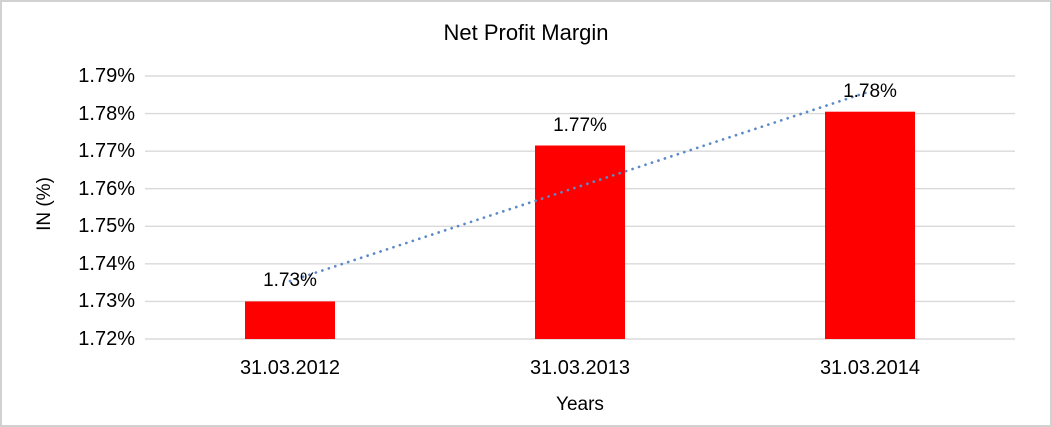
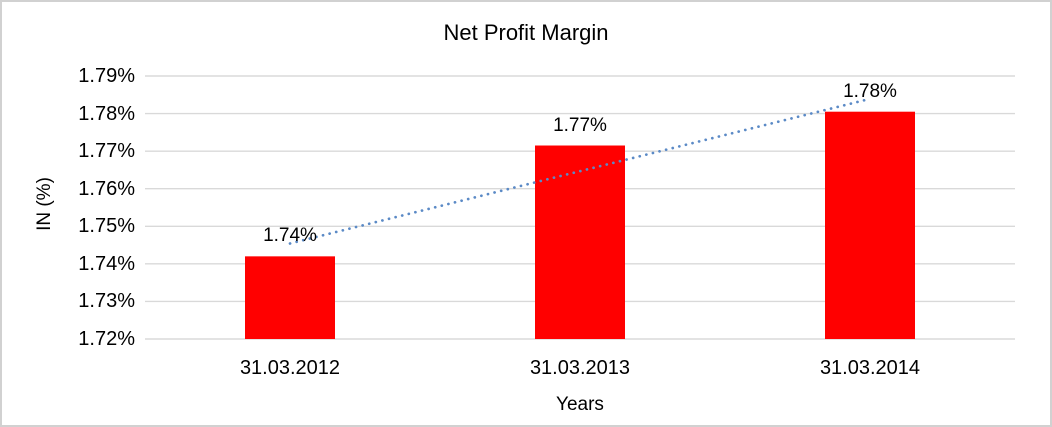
31.03.2012: 1.73% -> 1.74%
